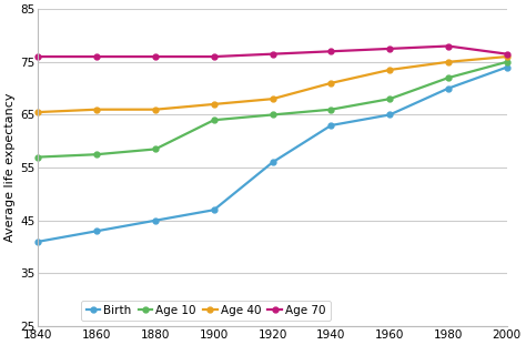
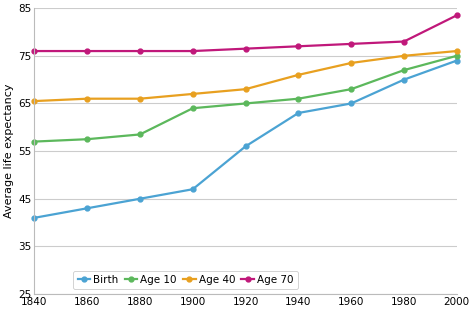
Age 70/2000: 76.5 -> 83.5
